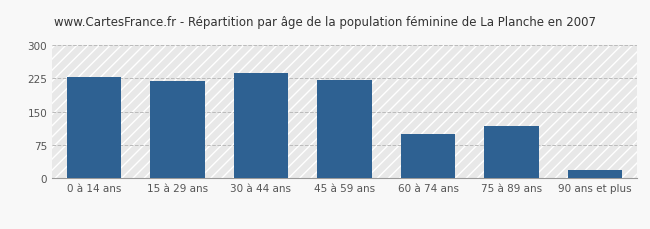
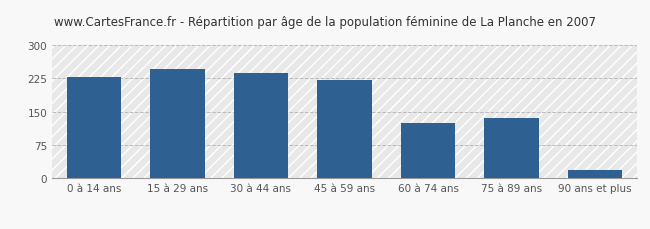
15 à 29 ans: 220 -> 245
60 à 74 ans: 100 -> 125
75 à 89 ans: 118 -> 135
